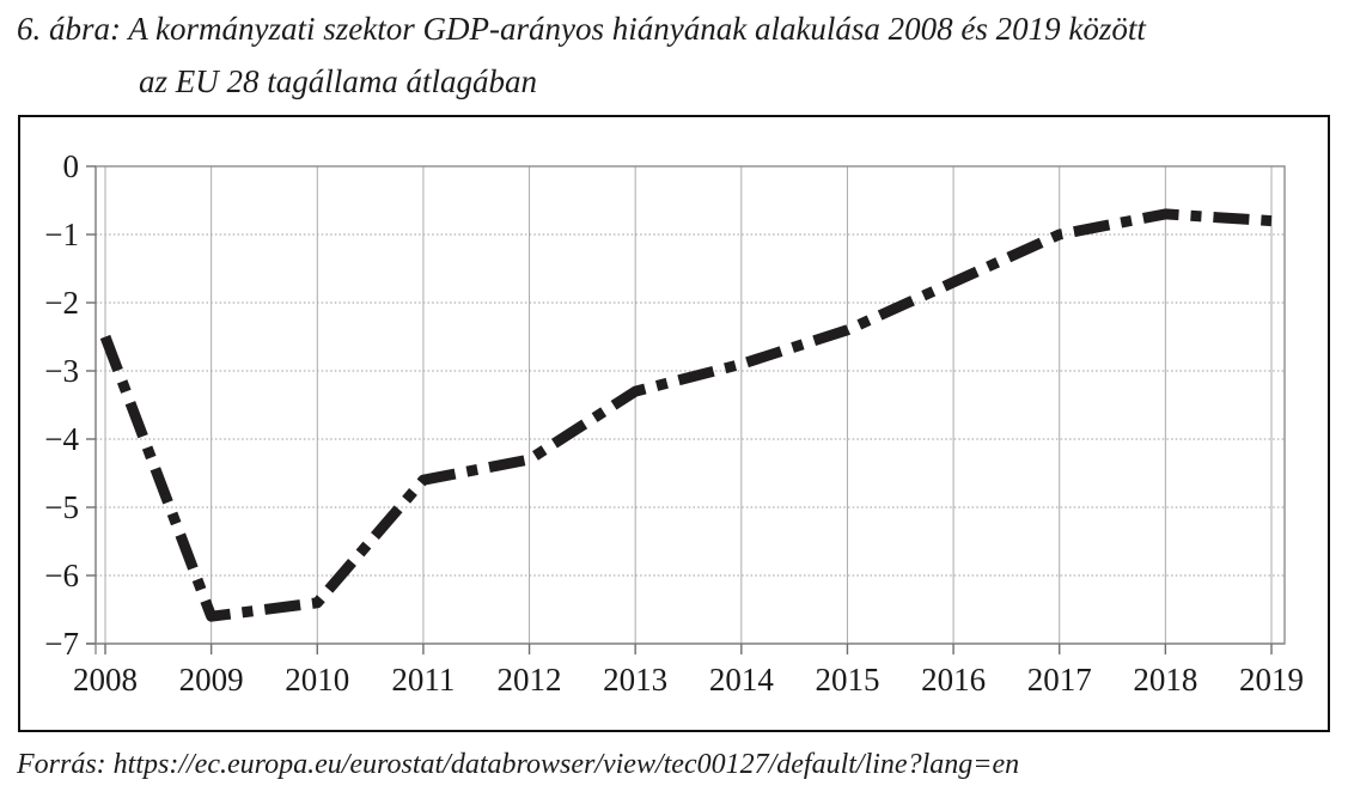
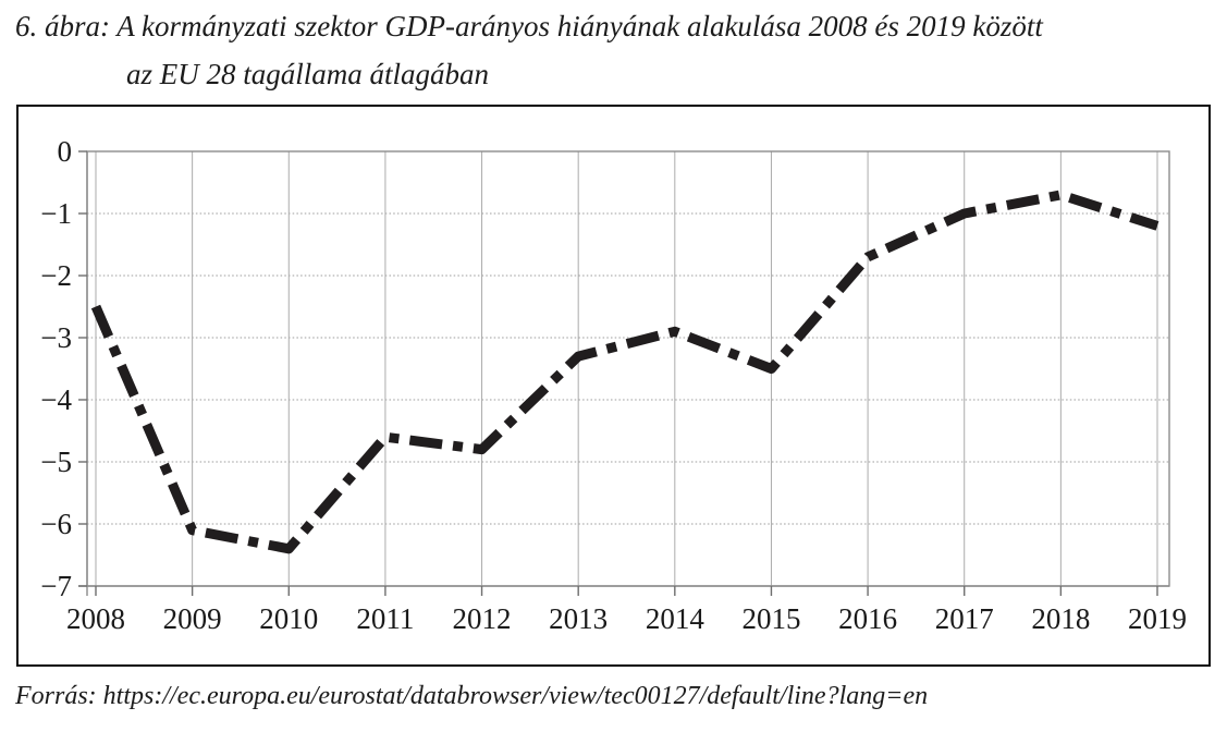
2009: -6.6 -> -6.1
2012: -4.3 -> -4.8
2015: -2.4 -> -3.5
2019: -0.8 -> -1.2
